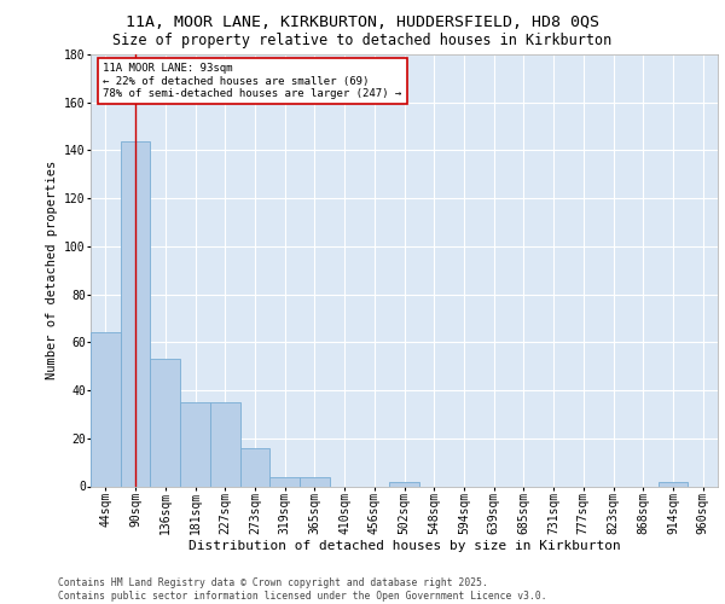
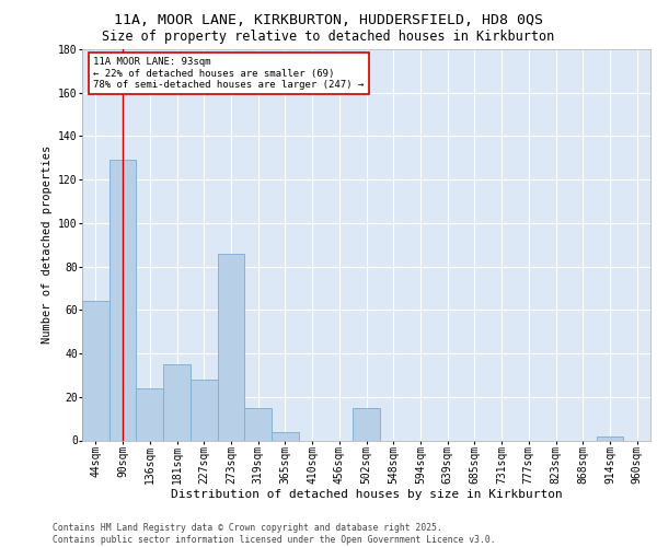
90sqm: 144 -> 129
136sqm: 53 -> 24
227sqm: 35 -> 28
273sqm: 16 -> 86
319sqm: 4 -> 15
502sqm: 2 -> 15
